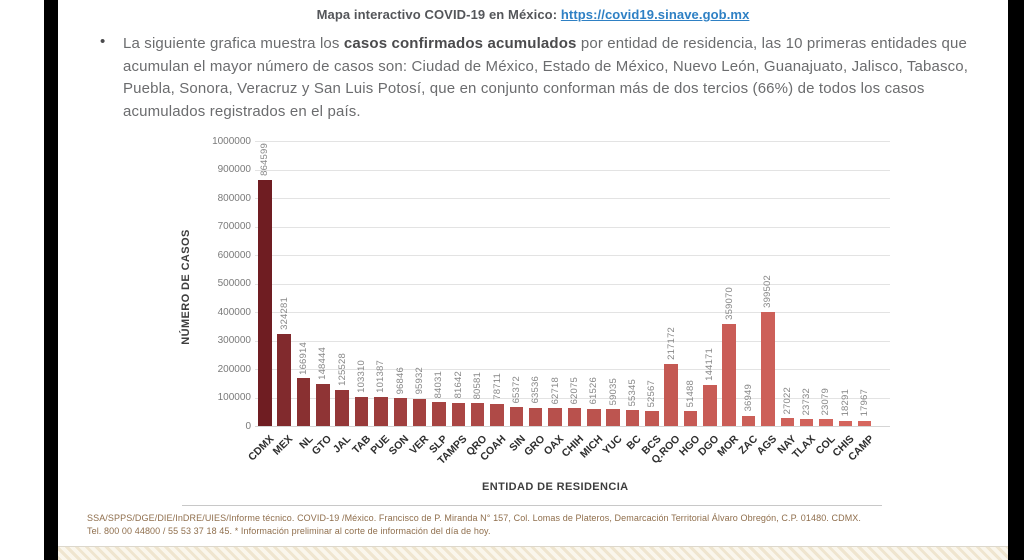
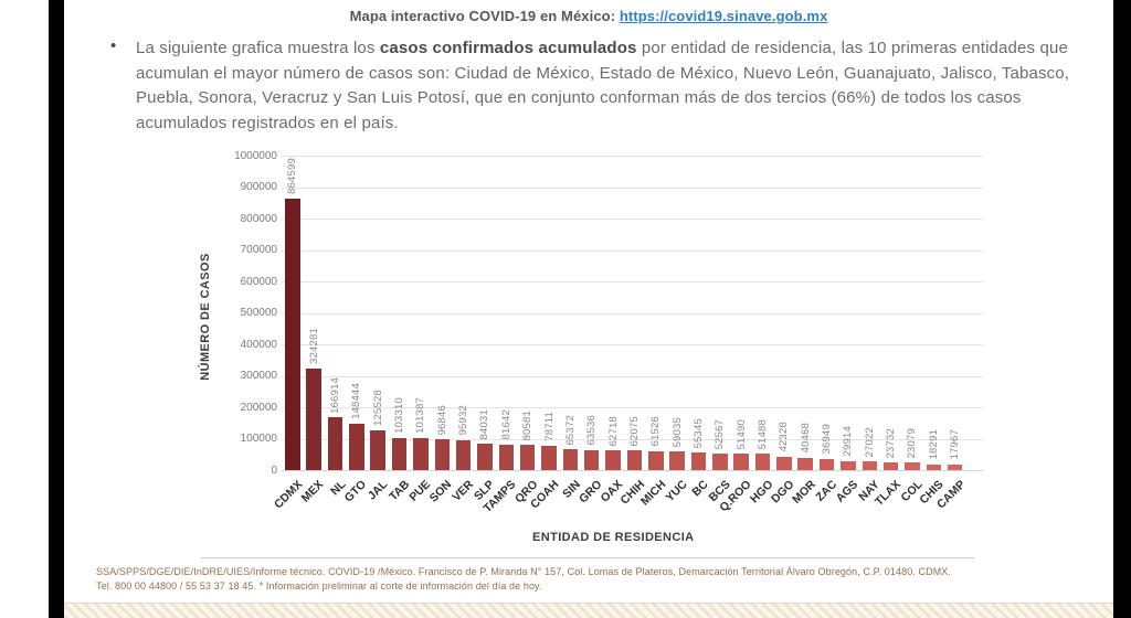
Q.ROO: 217172 -> 51490
DGO: 144171 -> 42328
MOR: 359070 -> 40468
AGS: 399502 -> 29914
